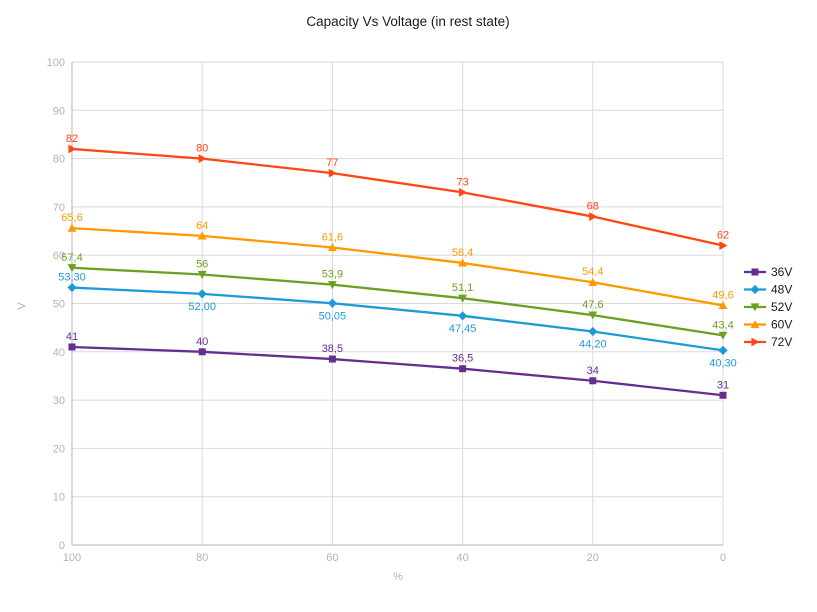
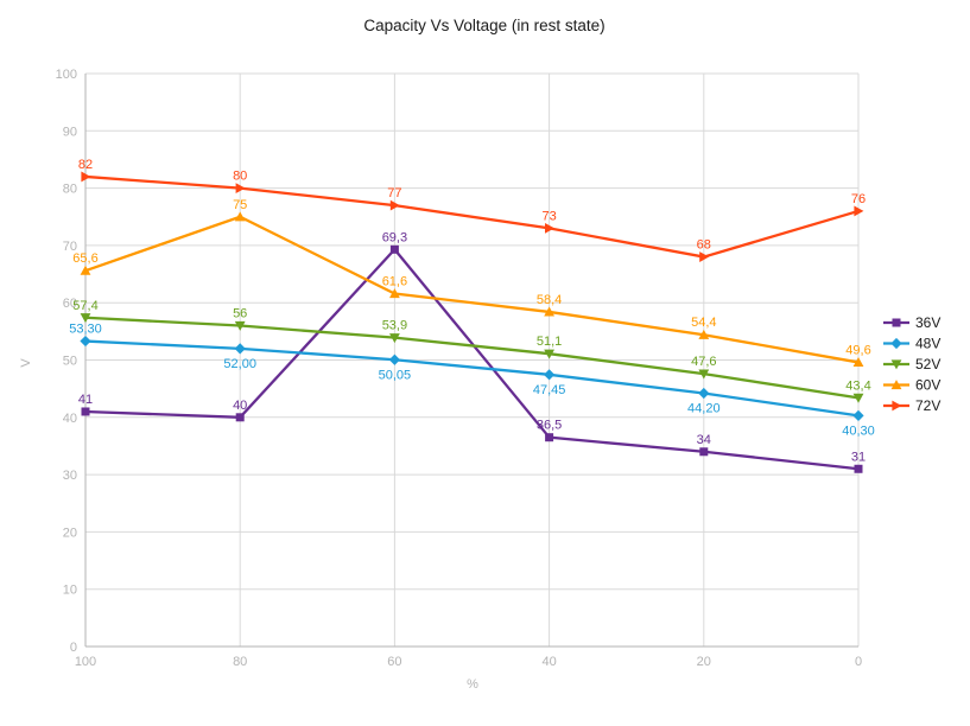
60V/80: 64 -> 75
36V/60: 38,5 -> 69,3
72V/0: 62 -> 76
